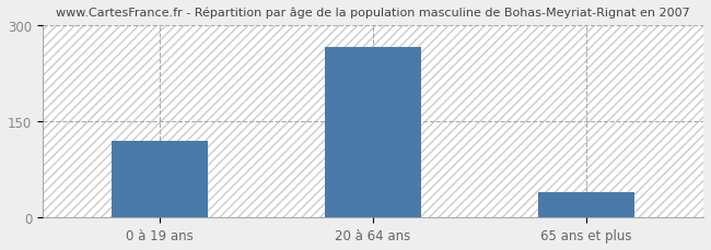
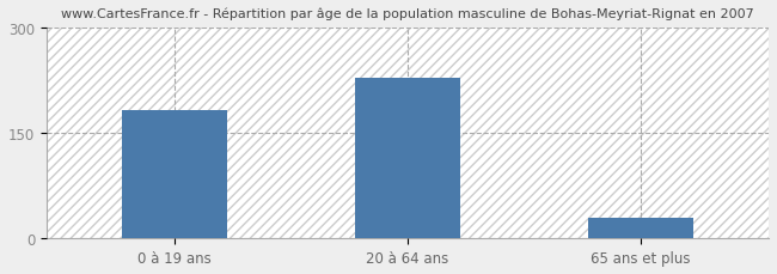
0 à 19 ans: 120 -> 182
20 à 64 ans: 265 -> 228
65 ans et plus: 40 -> 30
